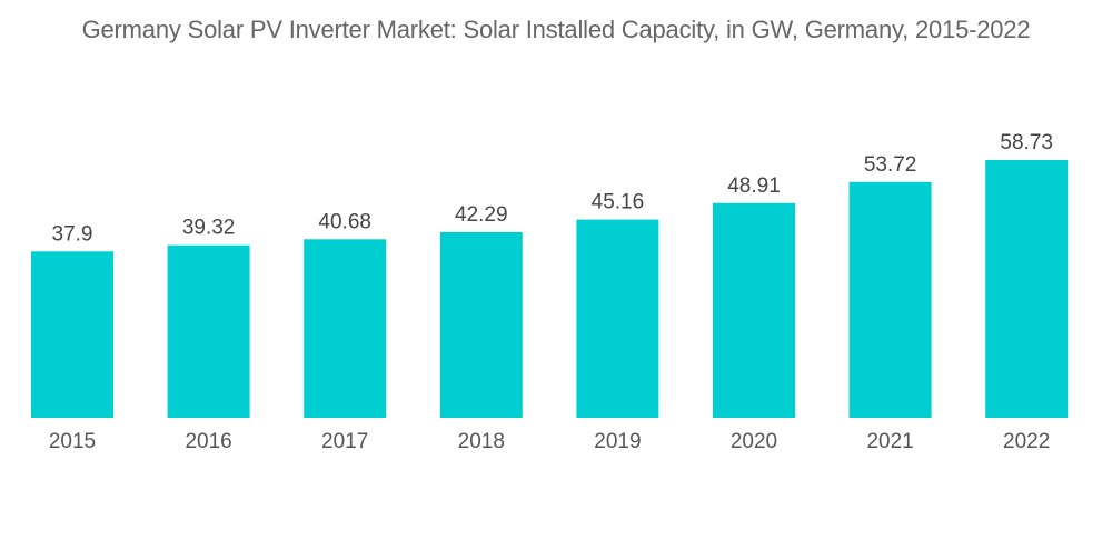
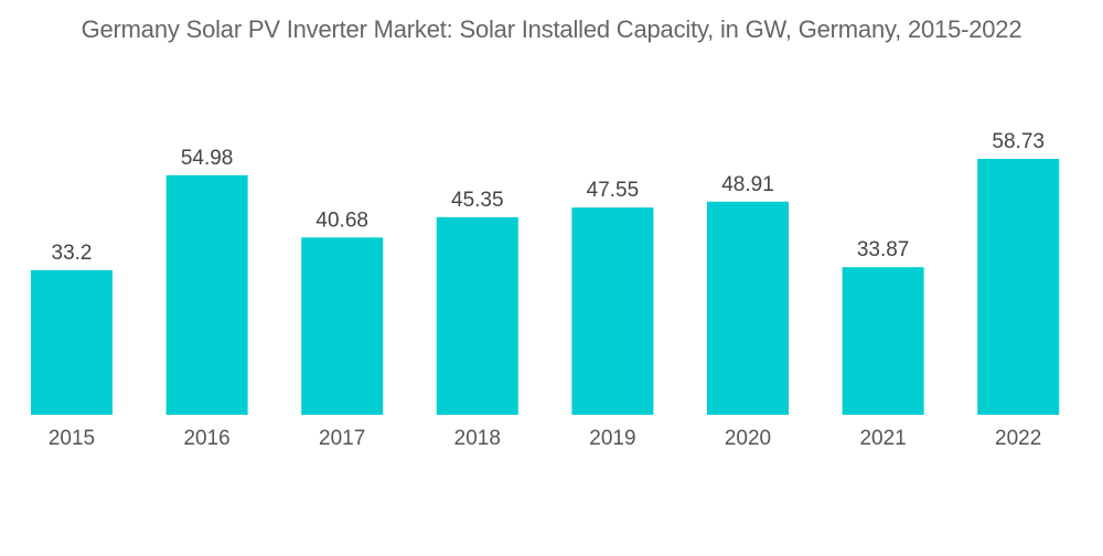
2015: 37.9 -> 33.2
2016: 39.32 -> 54.98
2018: 42.29 -> 45.35
2019: 45.16 -> 47.55
2021: 53.72 -> 33.87
